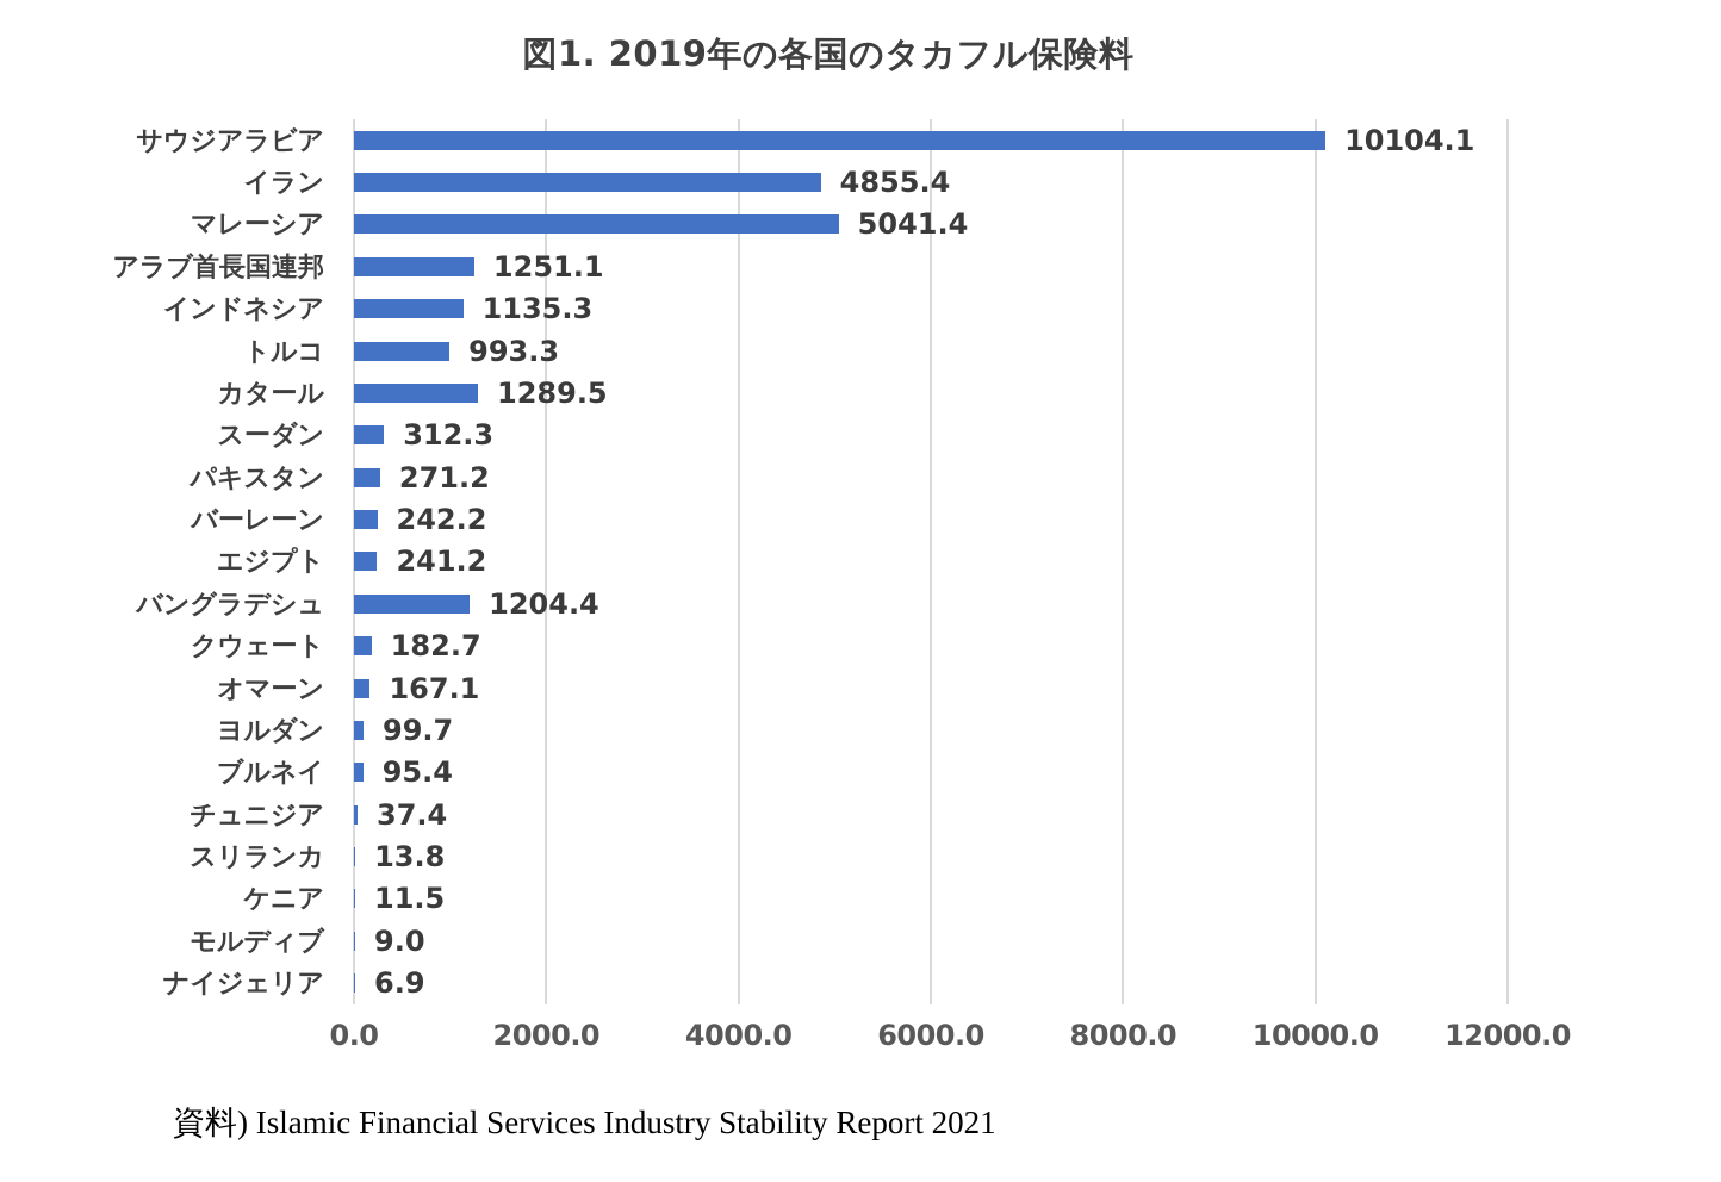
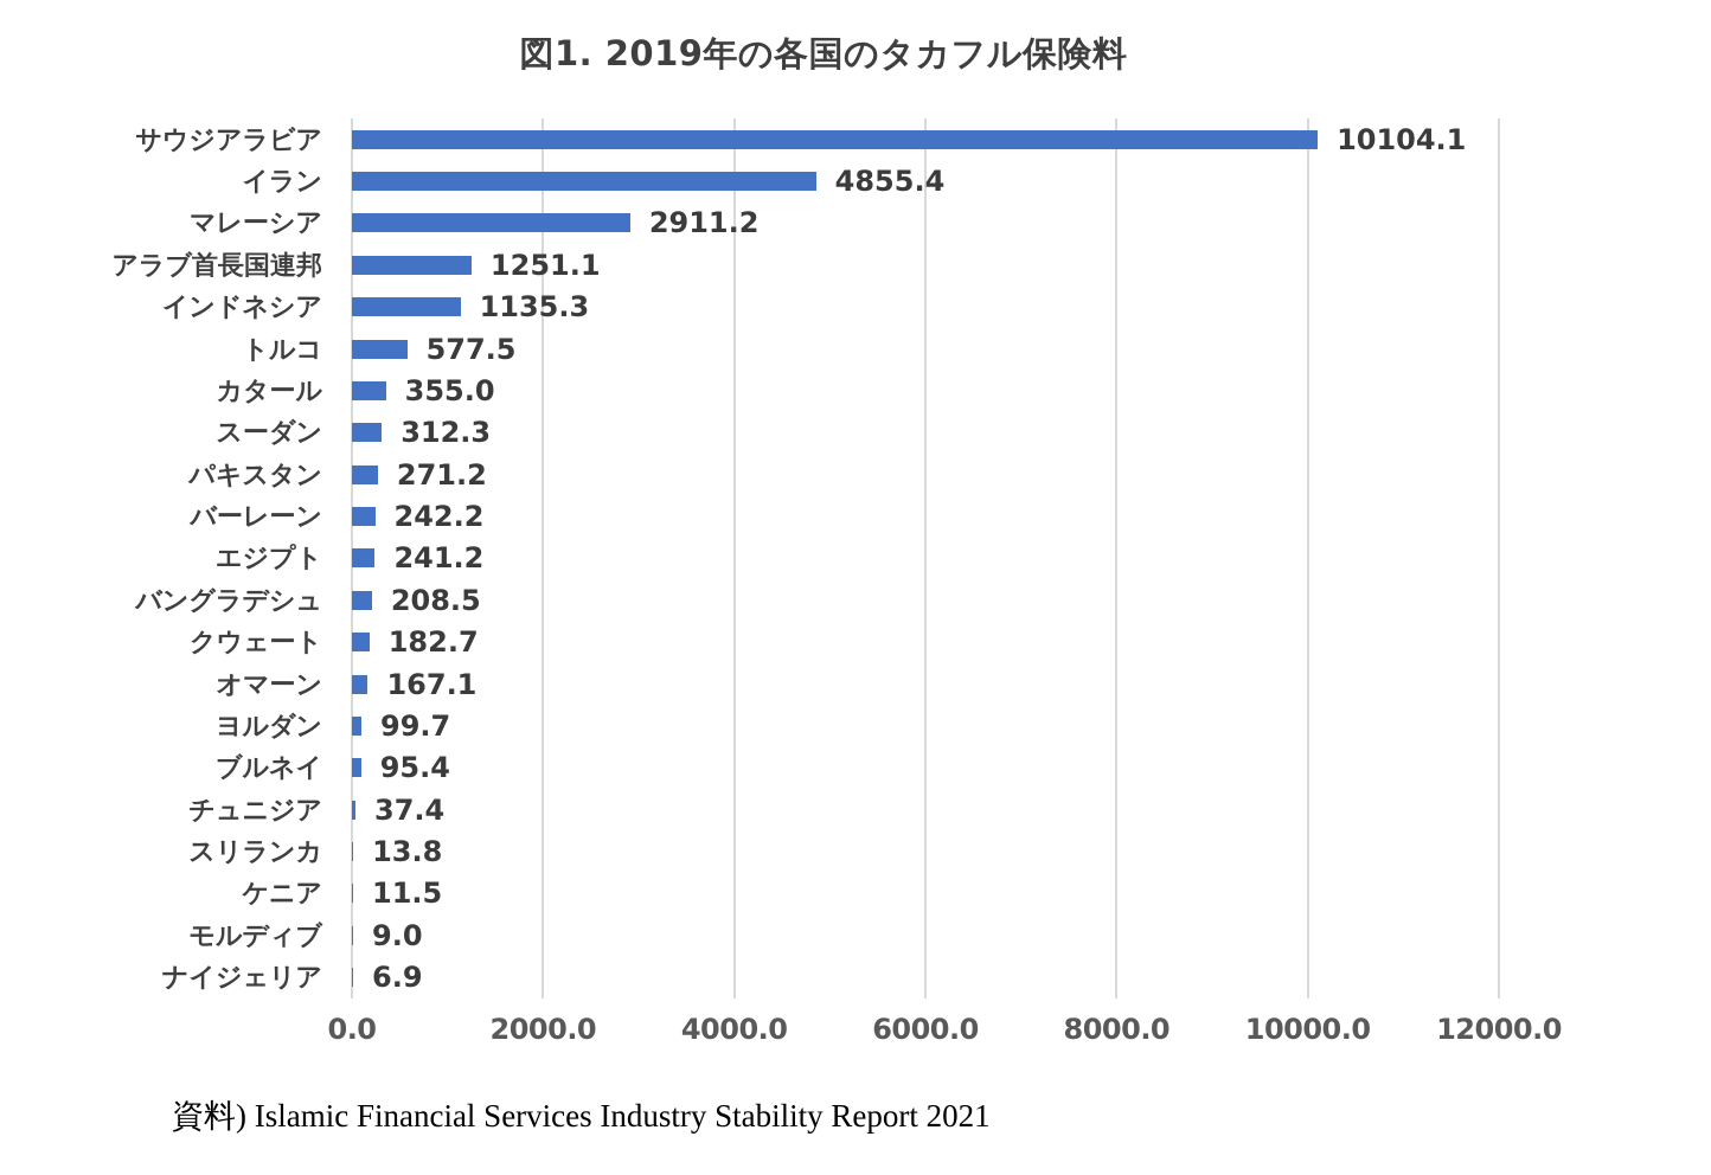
マレーシア: 5041.4 -> 2911.2
トルコ: 993.3 -> 577.5
カタール: 1289.5 -> 355.0
バングラデシュ: 1204.4 -> 208.5
